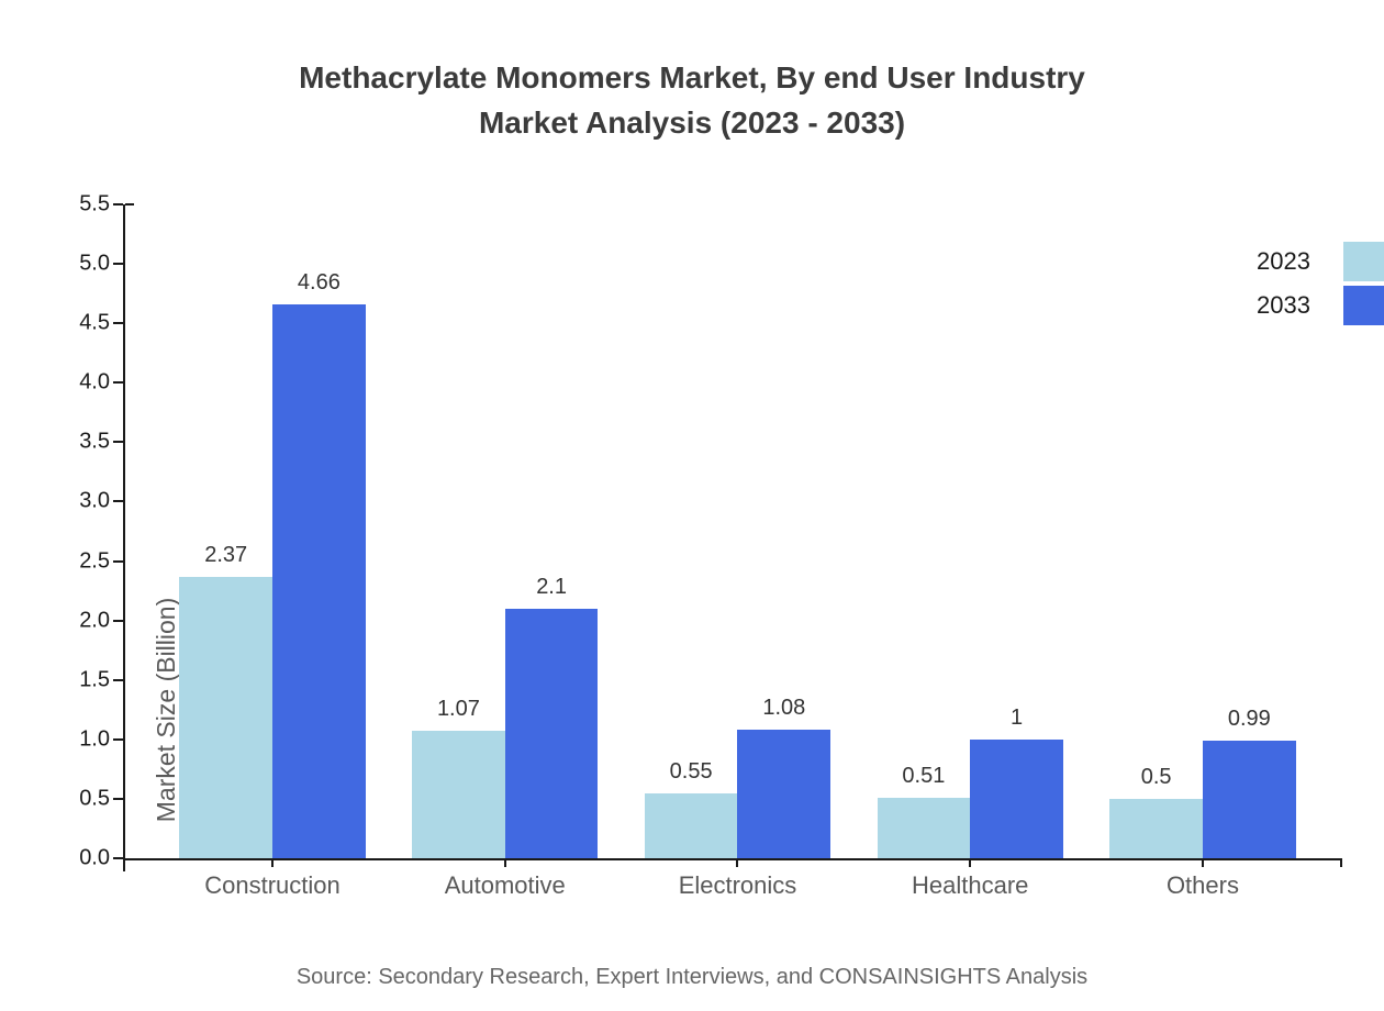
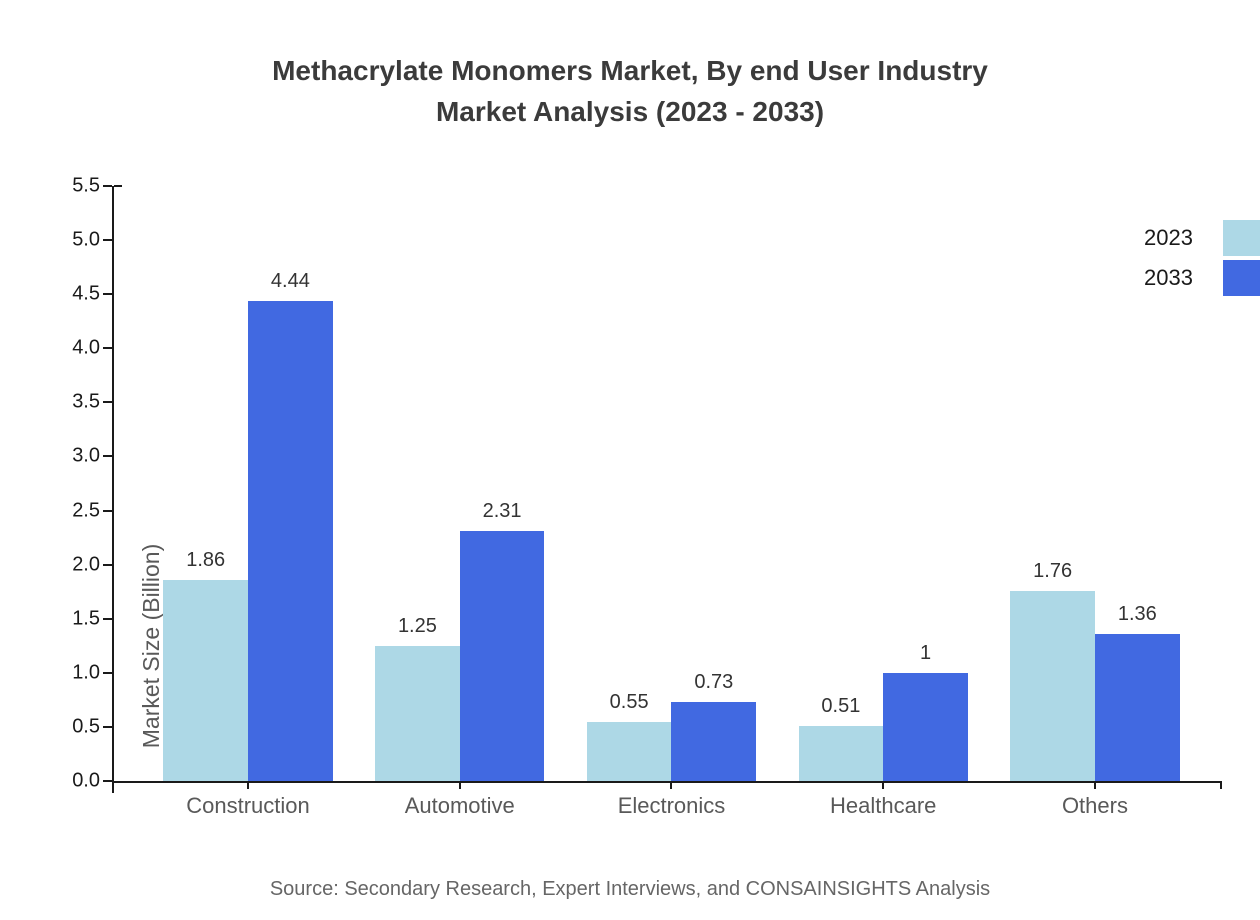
2023/Construction: 2.37 -> 1.86
2033/Construction: 4.66 -> 4.44
2023/Automotive: 1.07 -> 1.25
2033/Automotive: 2.1 -> 2.31
2033/Electronics: 1.08 -> 0.73
2023/Others: 0.5 -> 1.76
2033/Others: 0.99 -> 1.36
